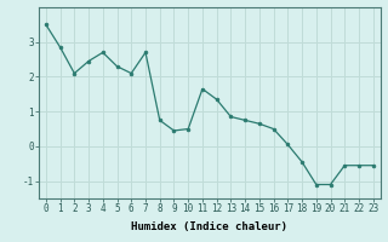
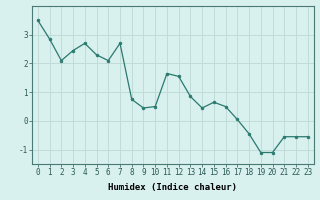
12: 1.35 -> 1.55
14: 0.75 -> 0.45
